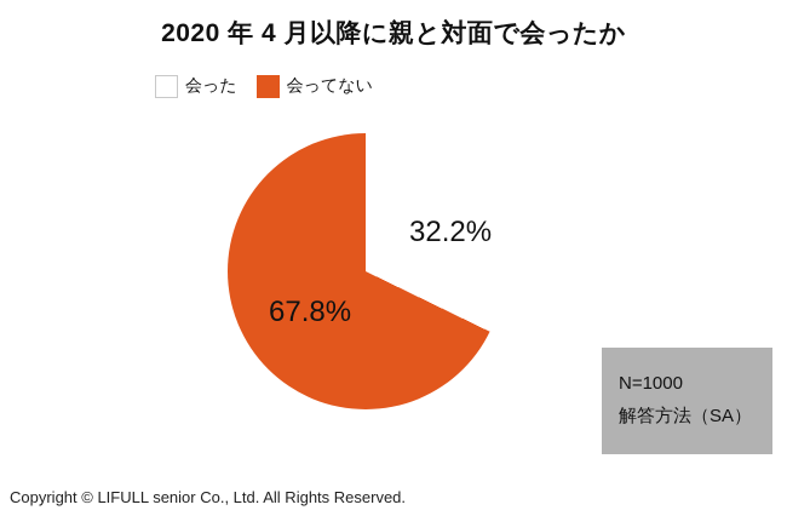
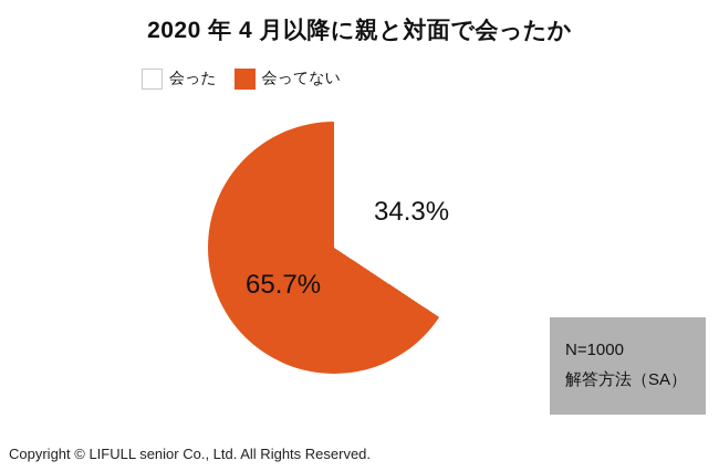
会った: 32.2% -> 34.3%
会ってない: 67.8% -> 65.7%
